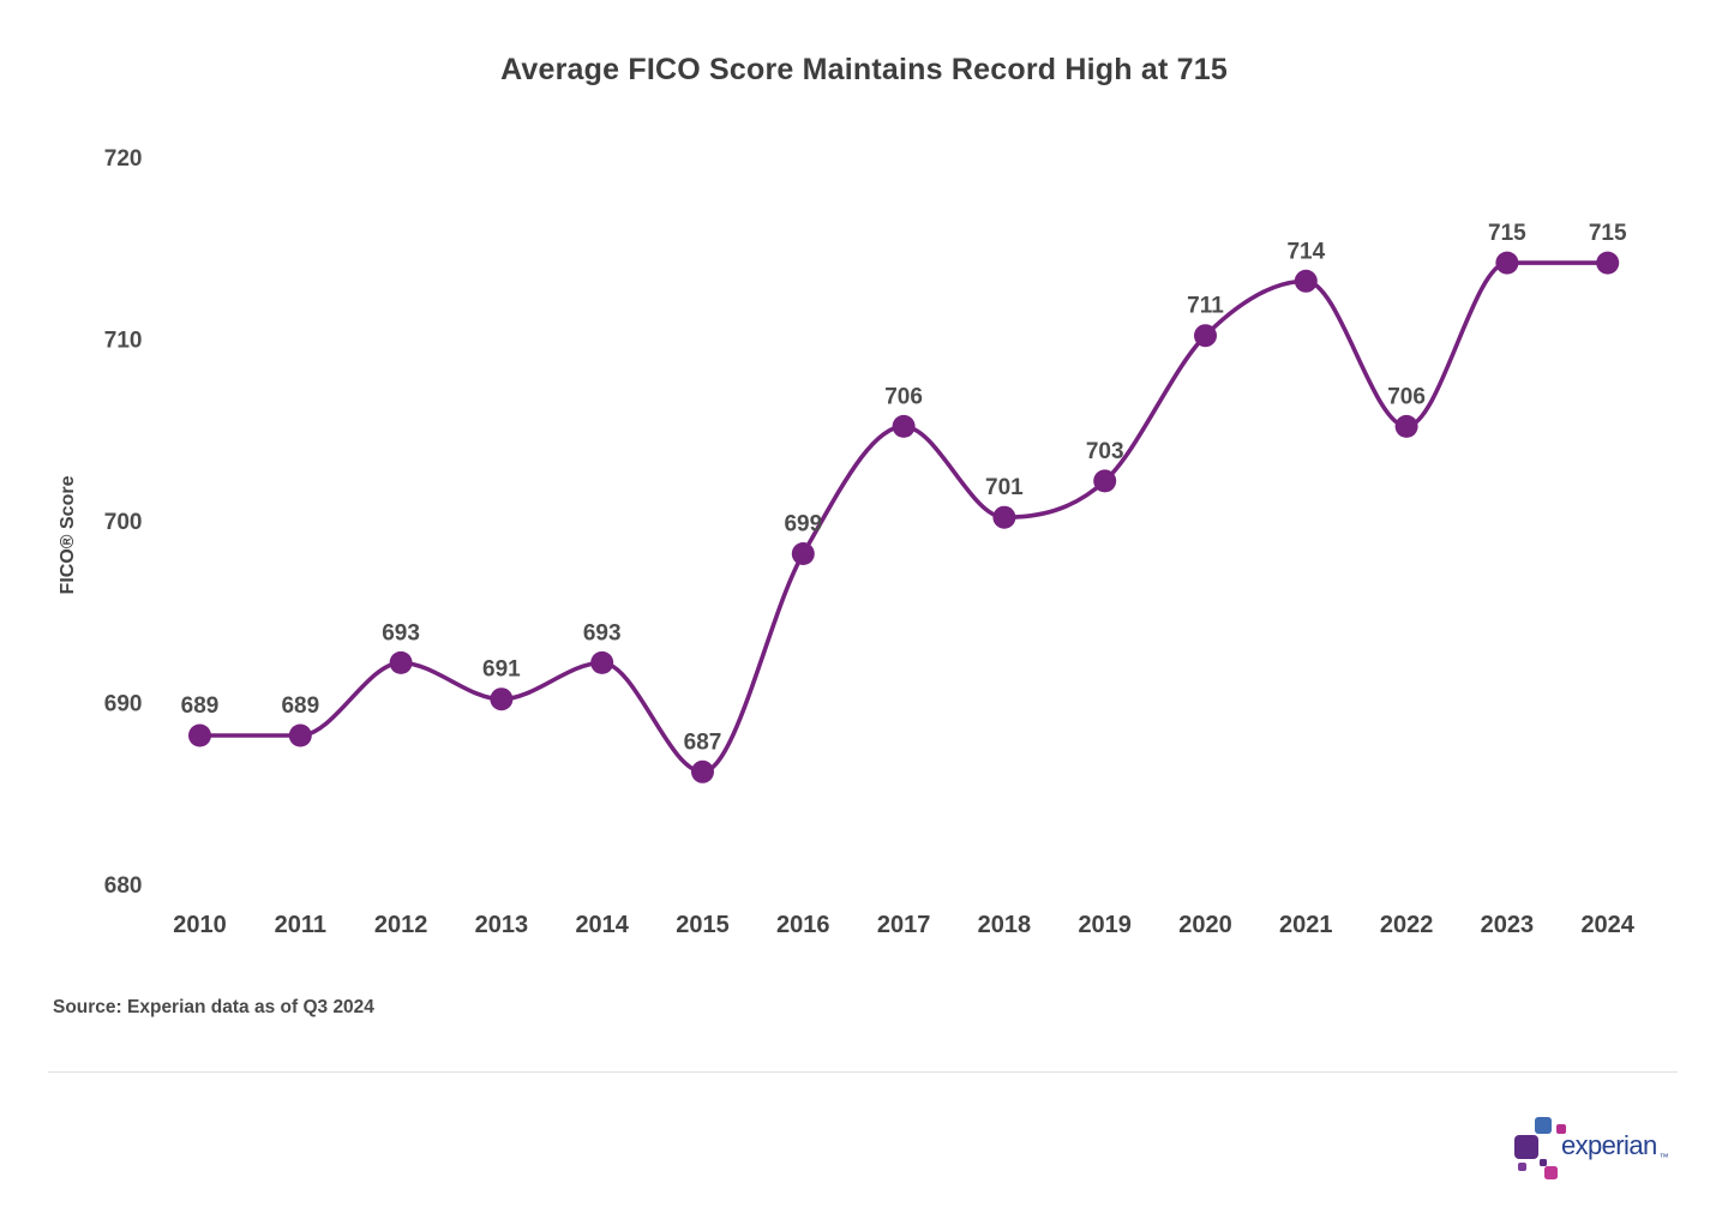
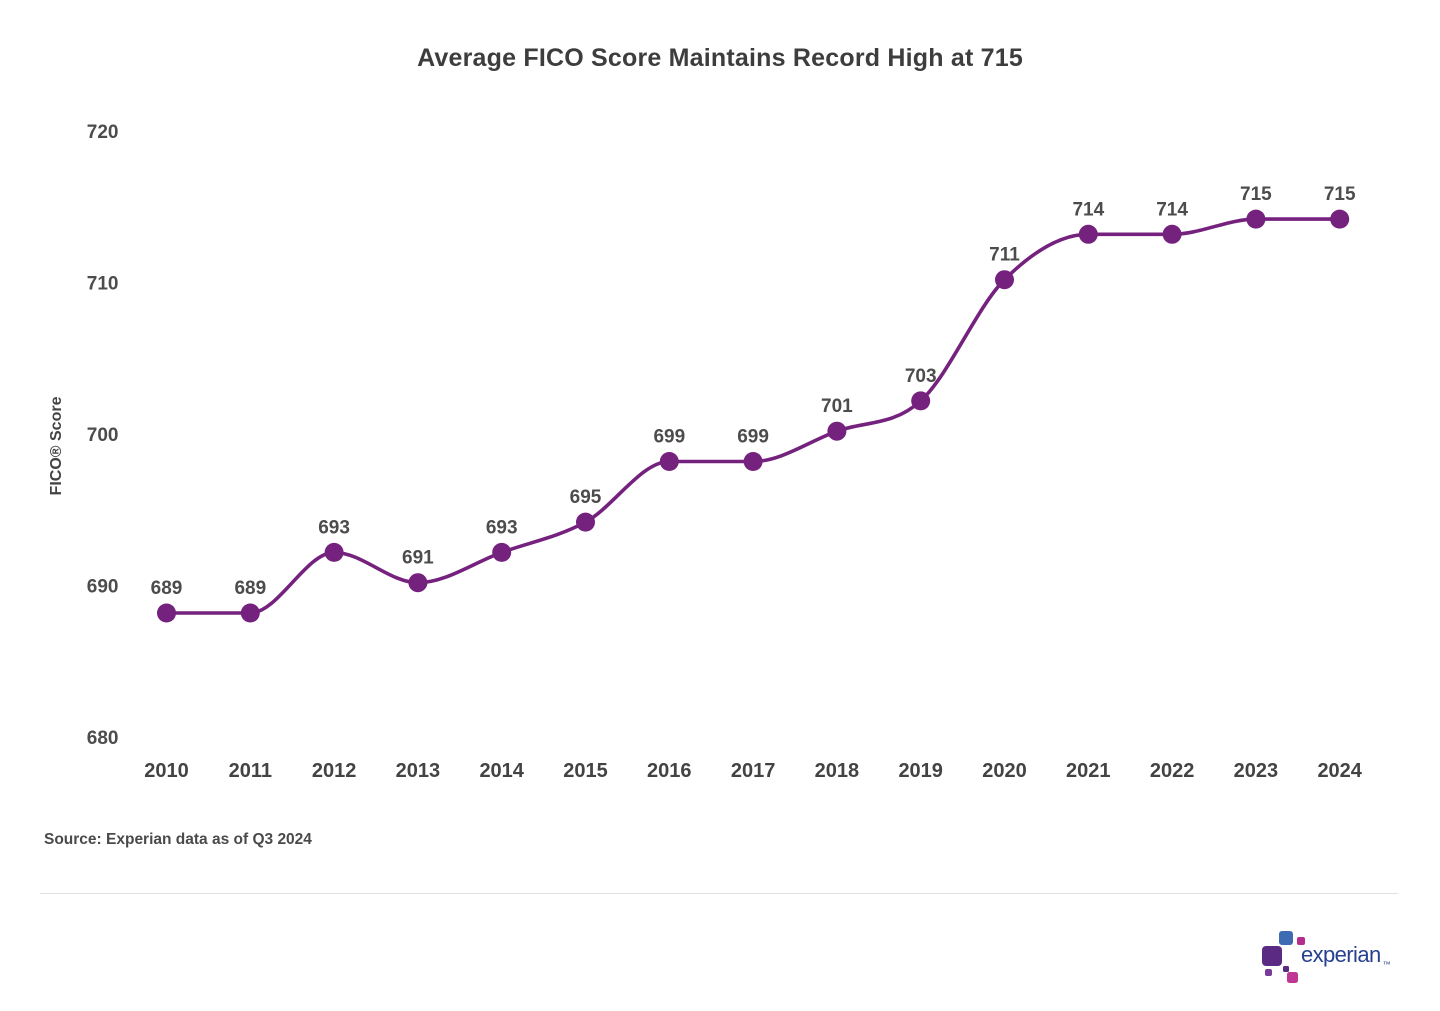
2015: 687 -> 695
2017: 706 -> 699
2022: 706 -> 714
